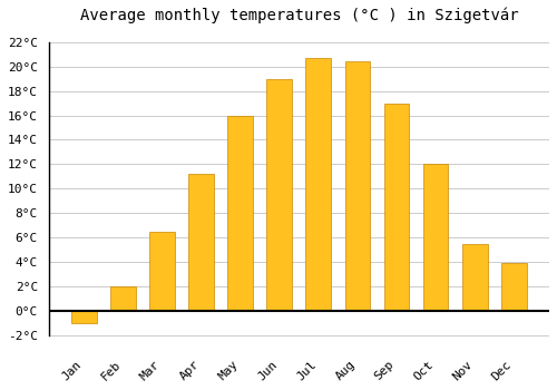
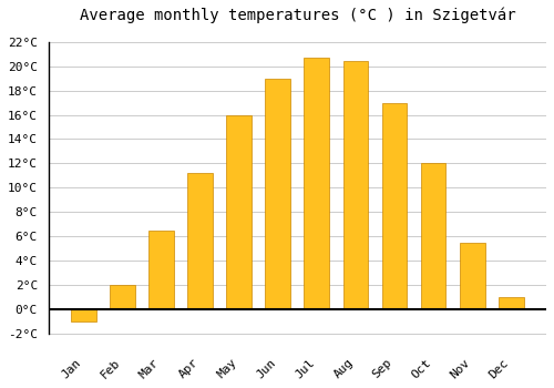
Dec: 3.9°C -> 1.0°C
